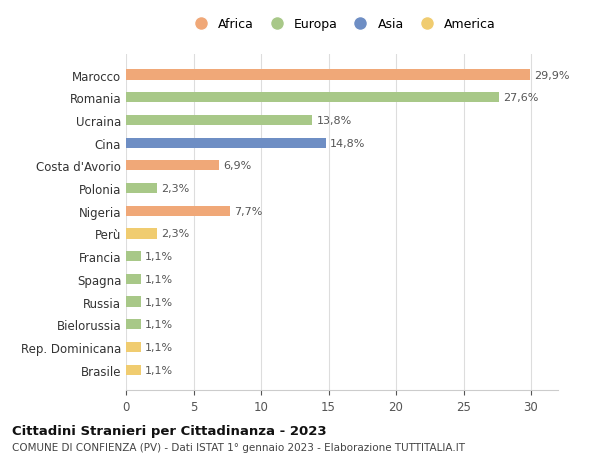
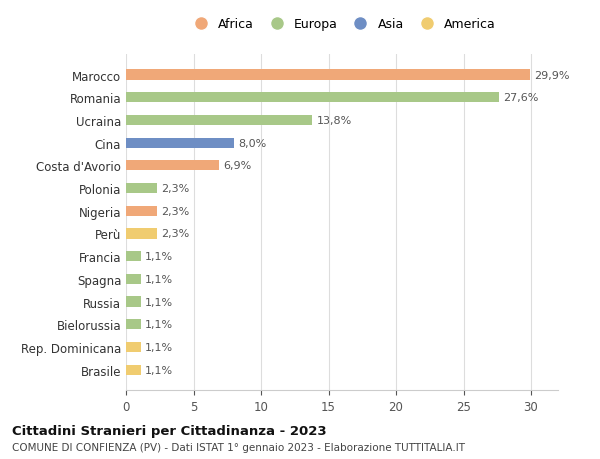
Cina: 14,8% -> 8,0%
Nigeria: 7,7% -> 2,3%
